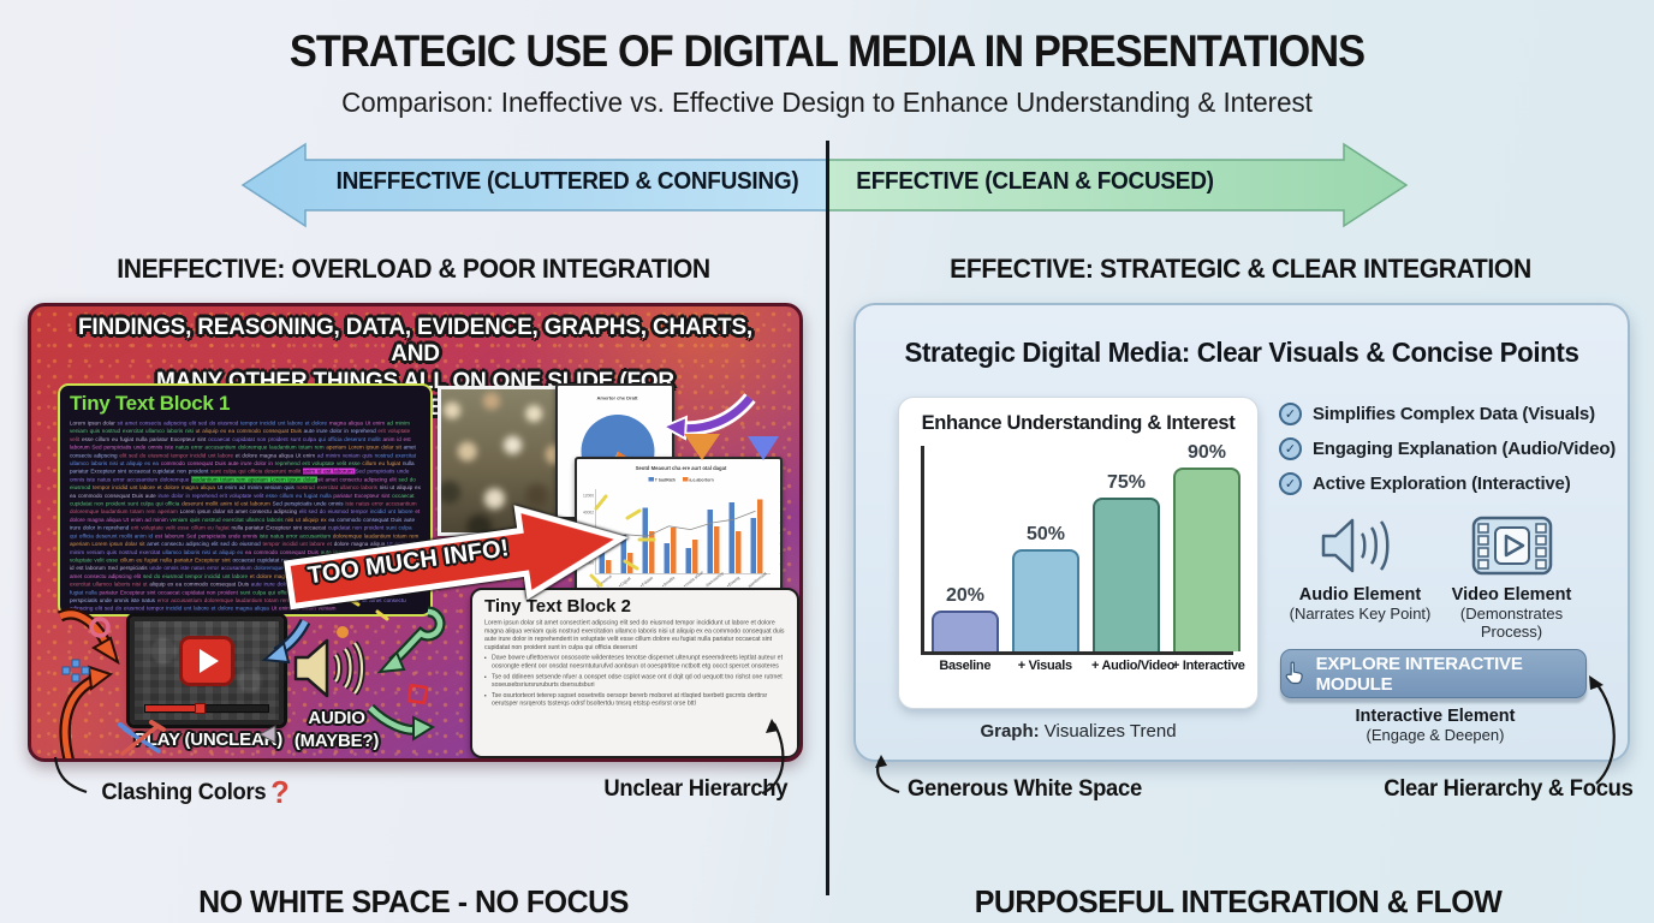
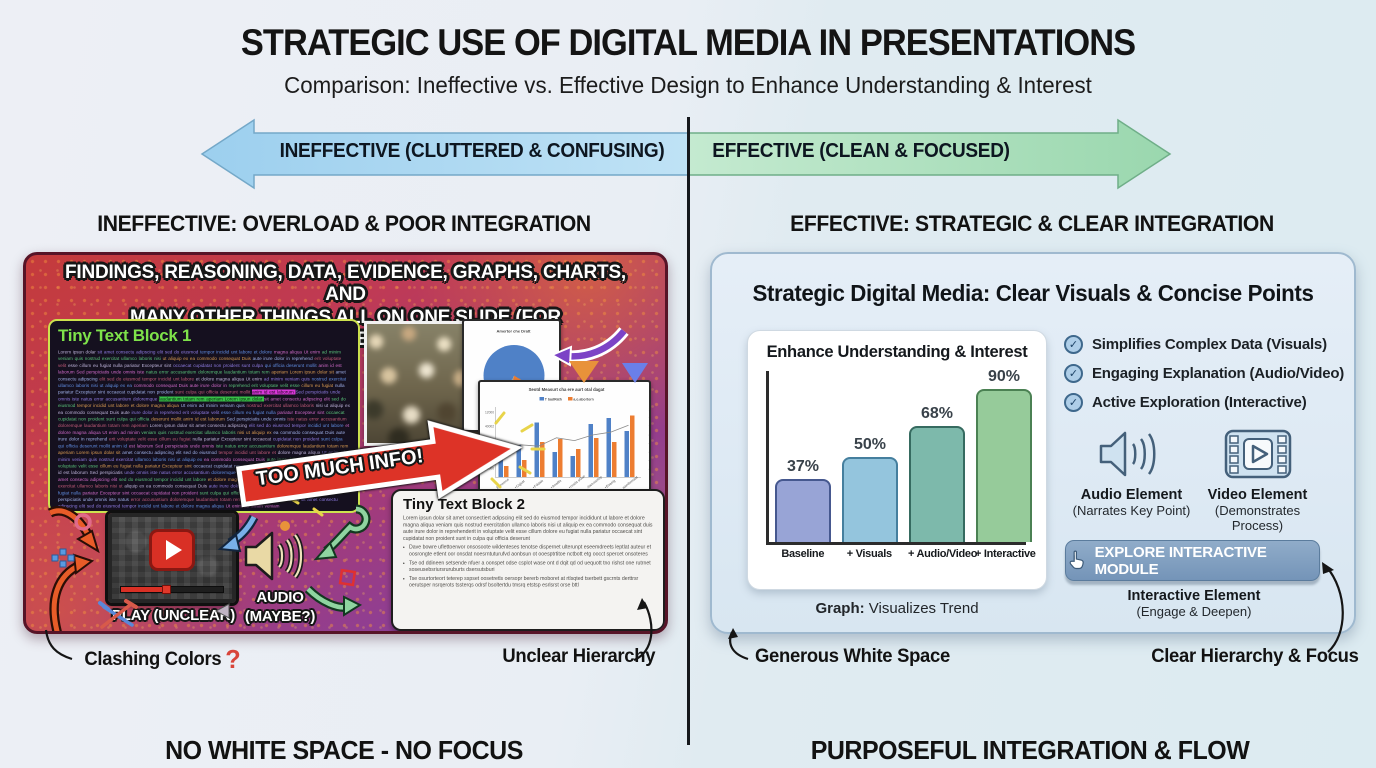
Enhance Understanding & Interest/Baseline: 20% -> 37%
Enhance Understanding & Interest/+ Audio/Video: 75% -> 68%
